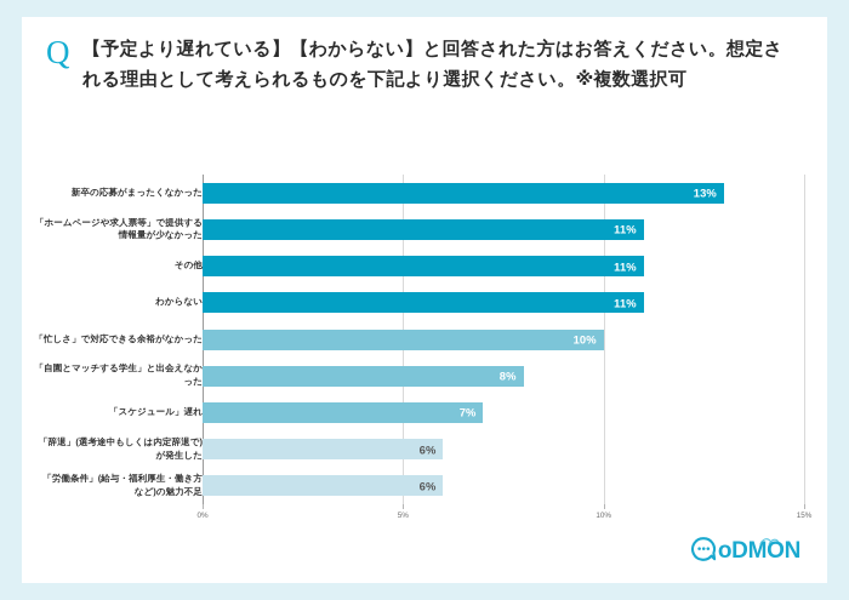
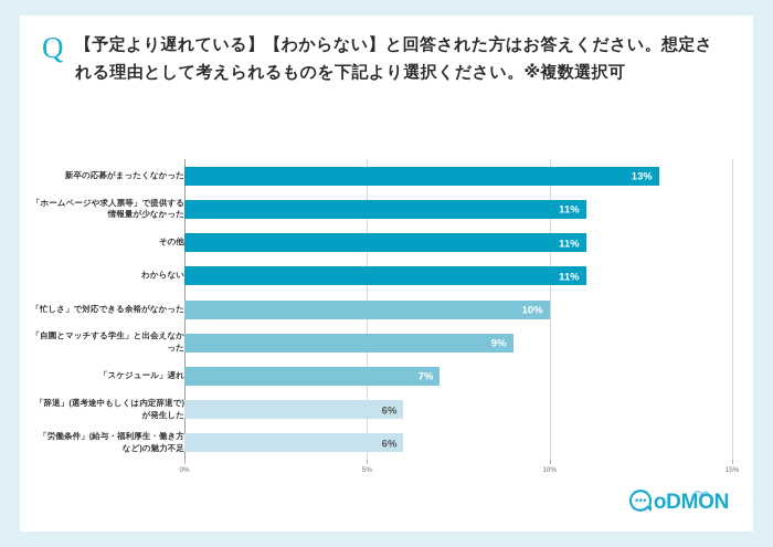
「自園とマッチする学生」と出会えなかった: 8% -> 9%
